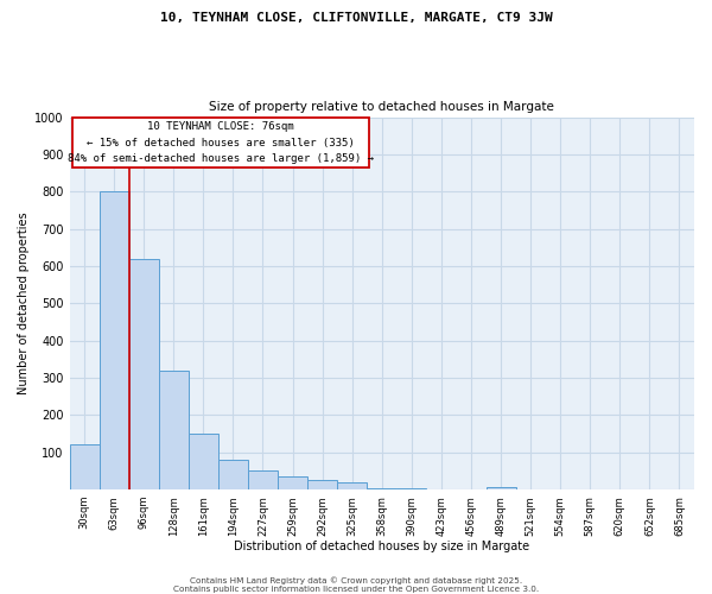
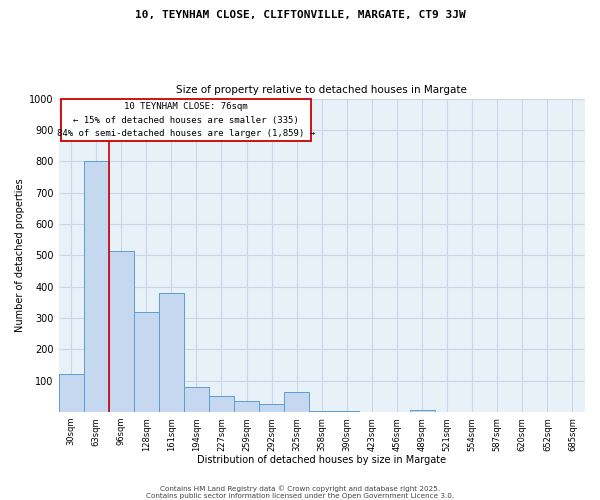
96sqm: 620 -> 515
161sqm: 150 -> 380
325sqm: 20 -> 65
